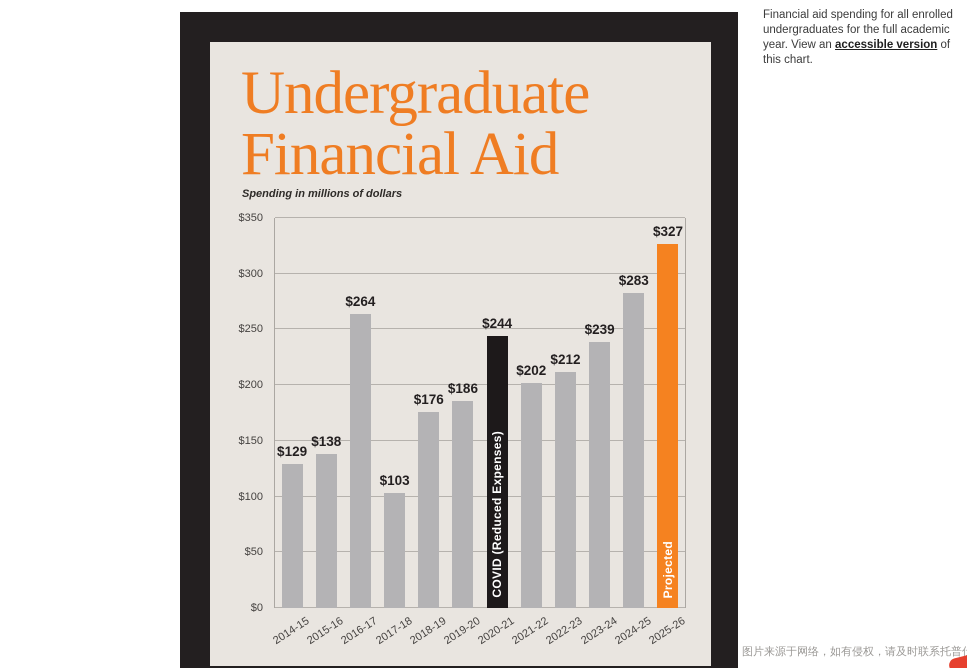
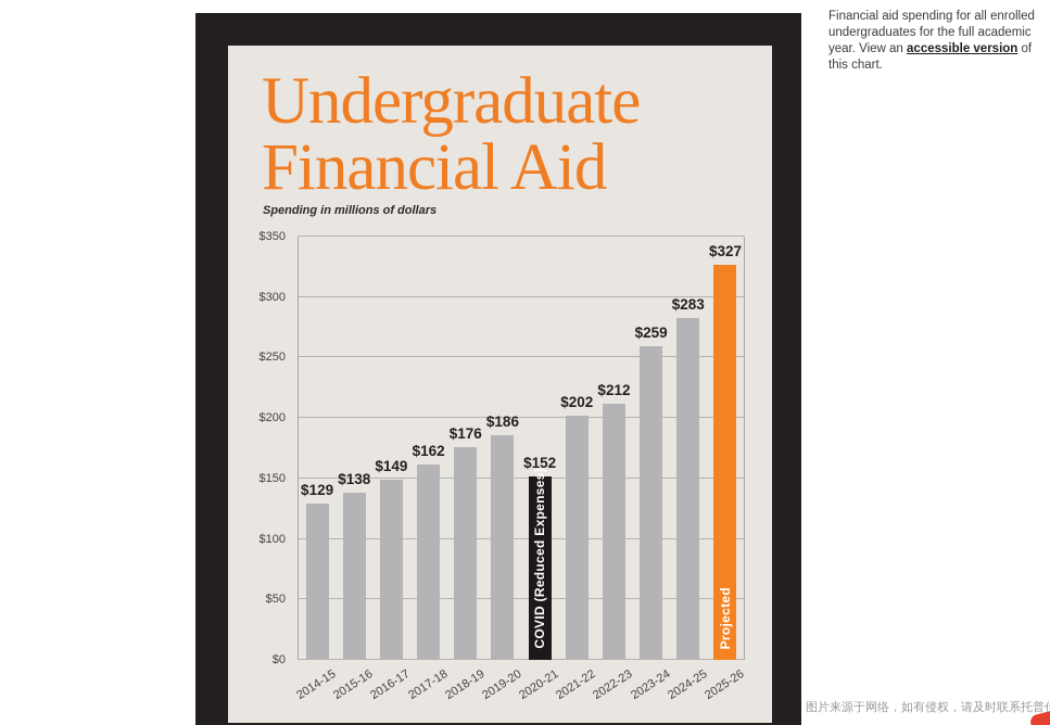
2016-17: $264 -> $149
2017-18: $103 -> $162
2020-21: $244 -> $152
2023-24: $239 -> $259
